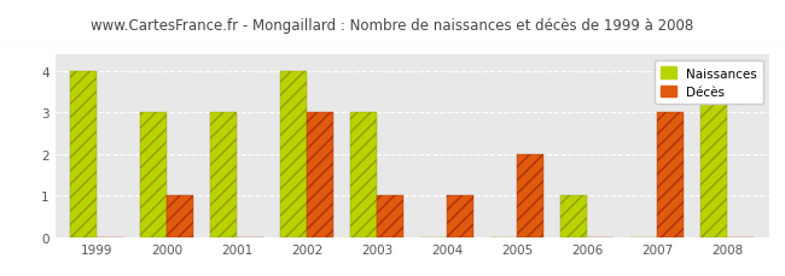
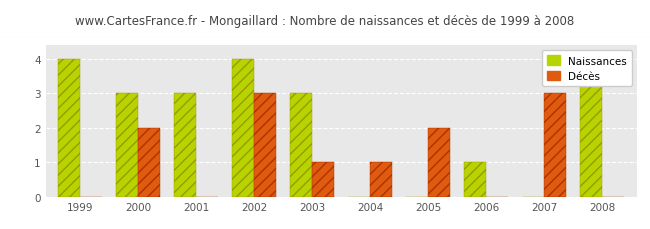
Décès/2000: 1 -> 2
